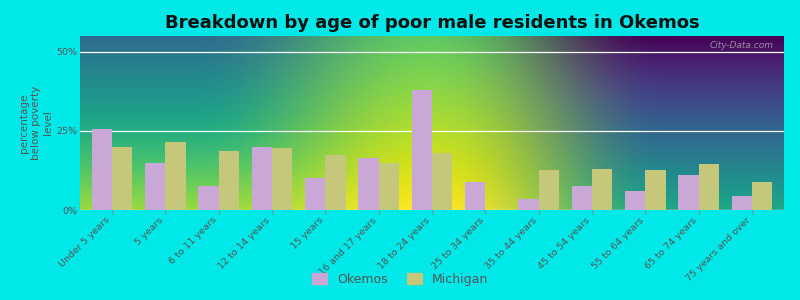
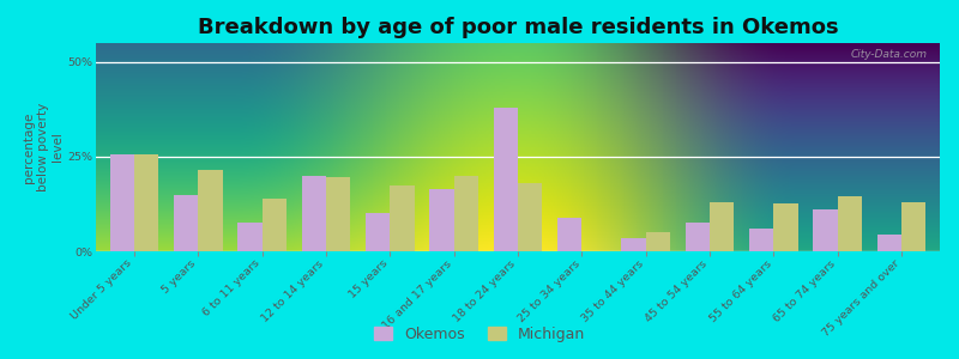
Michigan/Under 5 years: 20.0% -> 25.5%
Michigan/6 to 11 years: 18.5% -> 14.0%
Michigan/16 and 17 years: 15.0% -> 20.0%
Michigan/35 to 44 years: 12.5% -> 5.0%
Michigan/75 years and over: 9.0% -> 13.0%
